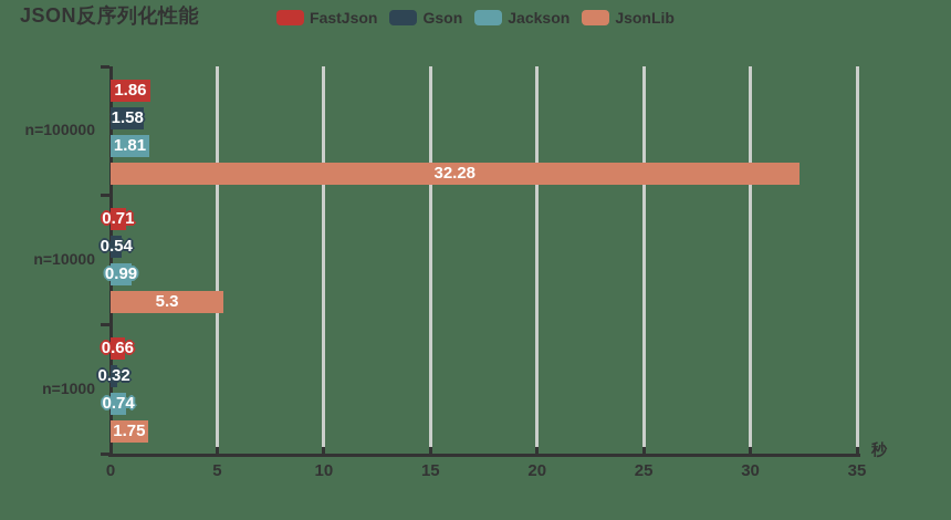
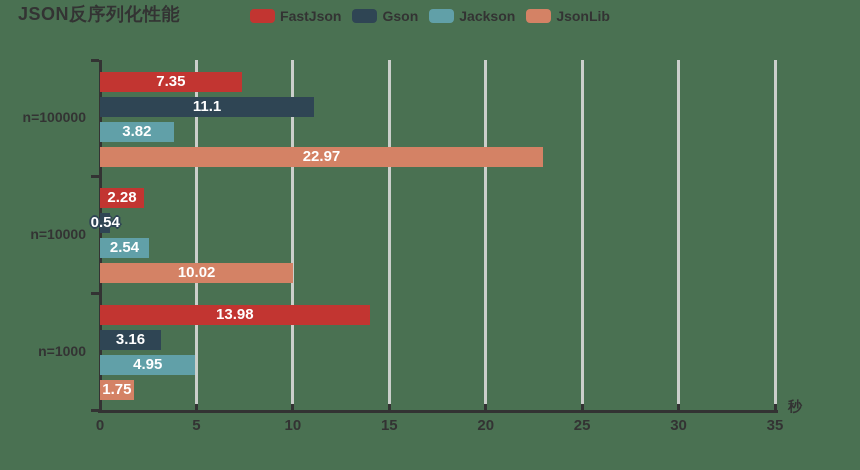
FastJson/n=100000: 1.86 -> 7.35
Gson/n=100000: 1.58 -> 11.1
Jackson/n=100000: 1.81 -> 3.82
JsonLib/n=100000: 32.28 -> 22.97
FastJson/n=10000: 0.71 -> 2.28
Jackson/n=10000: 0.99 -> 2.54
JsonLib/n=10000: 5.3 -> 10.02
FastJson/n=1000: 0.66 -> 13.98
Gson/n=1000: 0.32 -> 3.16
Jackson/n=1000: 0.74 -> 4.95
